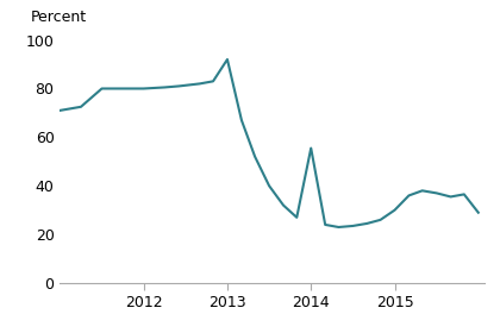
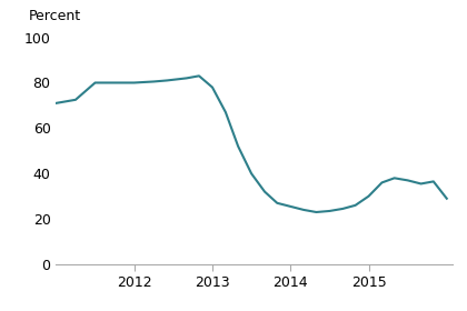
2013: 92.0 -> 78.0
2014: 55.5 -> 25.5
